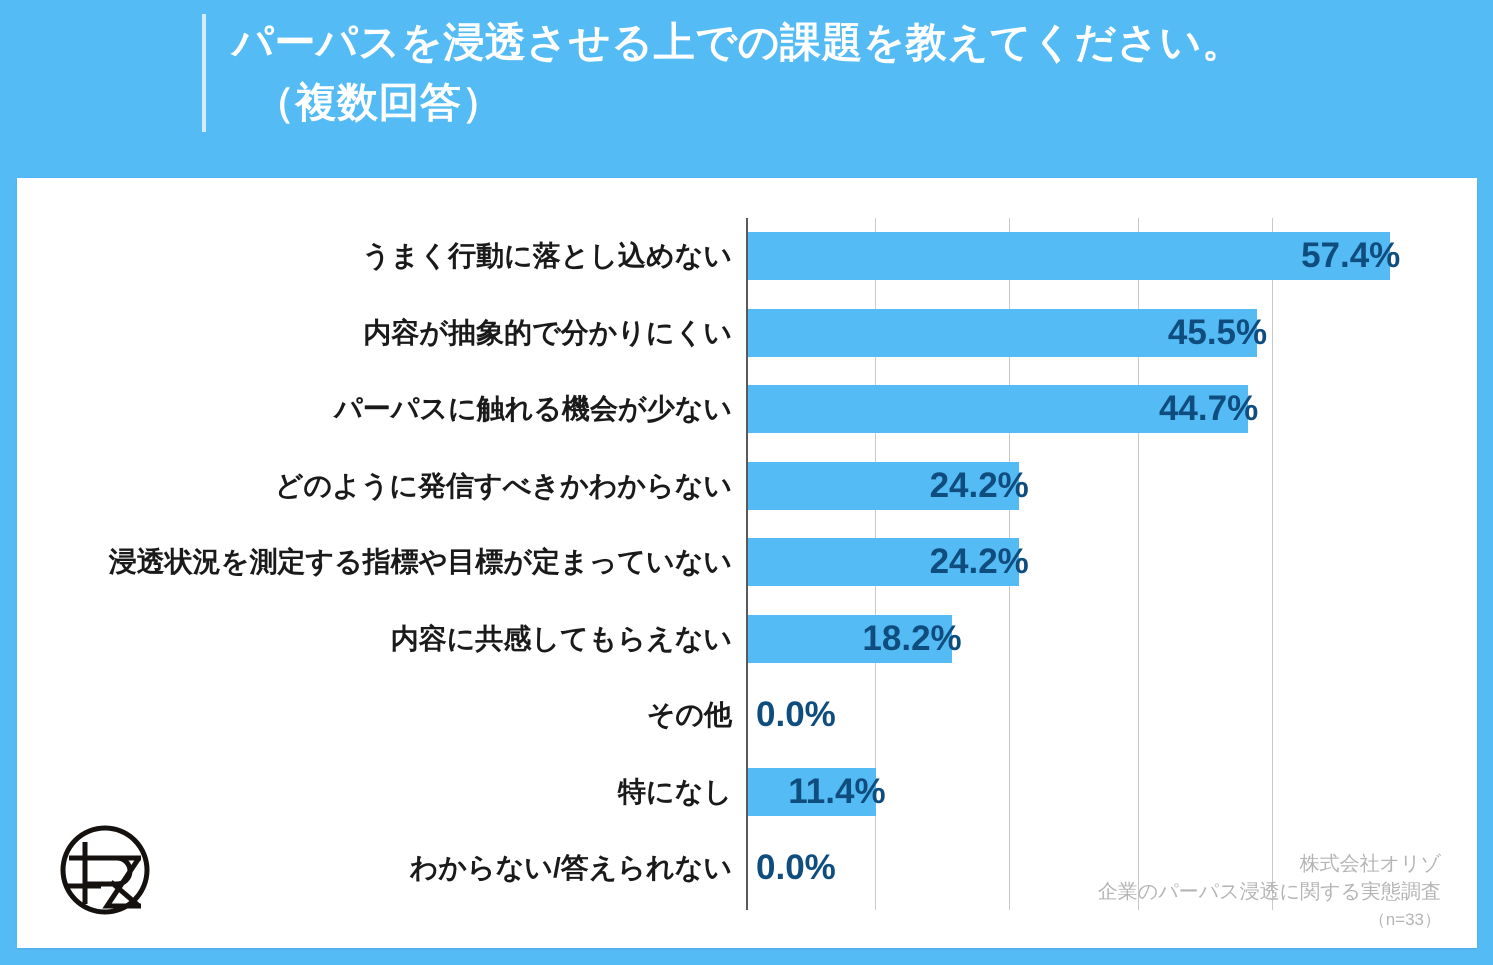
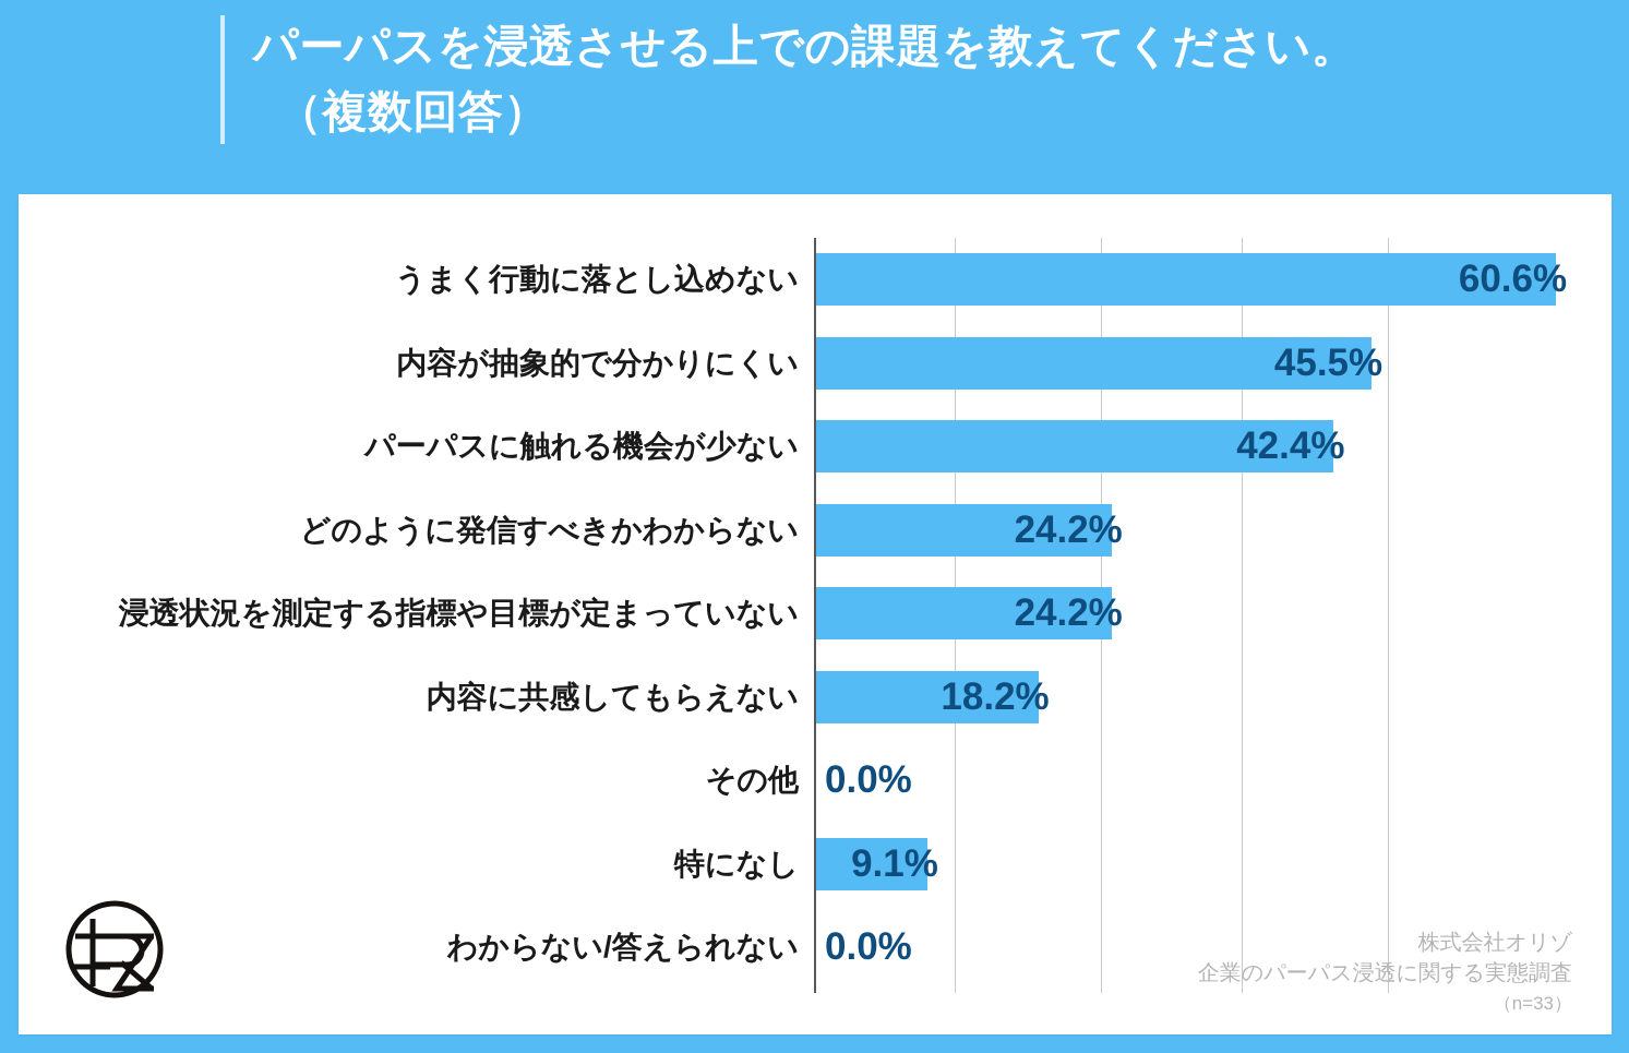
うまく行動に落とし込めない: 57.4% -> 60.6%
パーパスに触れる機会が少ない: 44.7% -> 42.4%
特になし: 11.4% -> 9.1%
